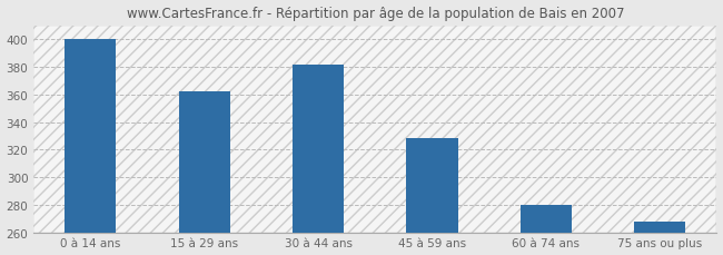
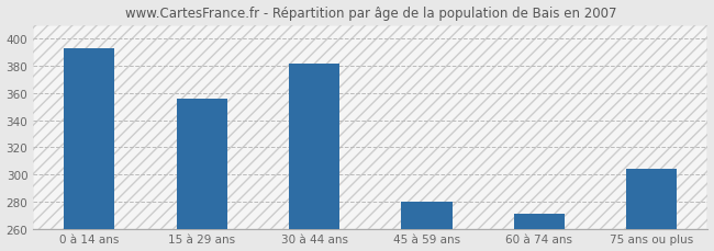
0 à 14 ans: 400 -> 393
15 à 29 ans: 362 -> 356
45 à 59 ans: 328 -> 280
60 à 74 ans: 280 -> 271
75 ans ou plus: 268 -> 304
